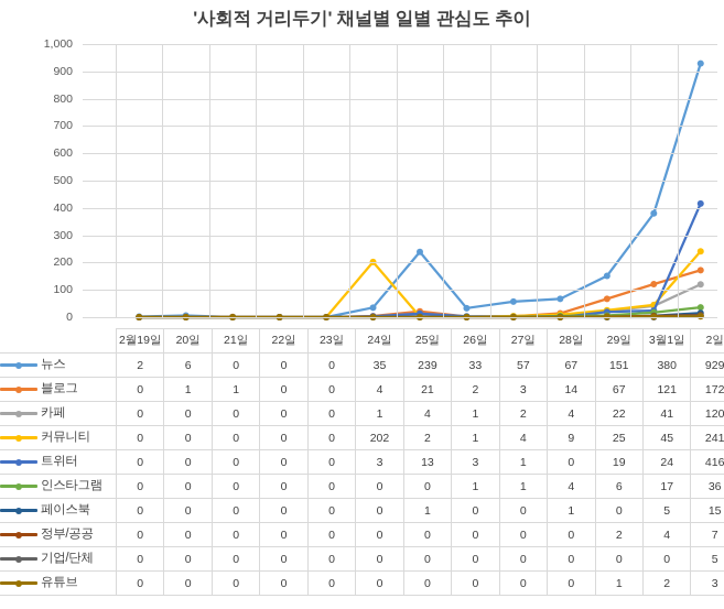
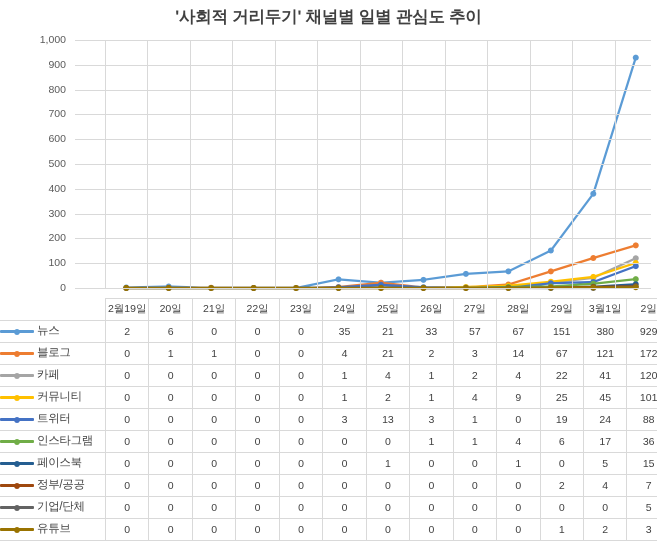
커뮤니티/24일: 202 -> 1
뉴스/25일: 239 -> 21
커뮤니티/2일: 241 -> 101
트위터/2일: 416 -> 88
